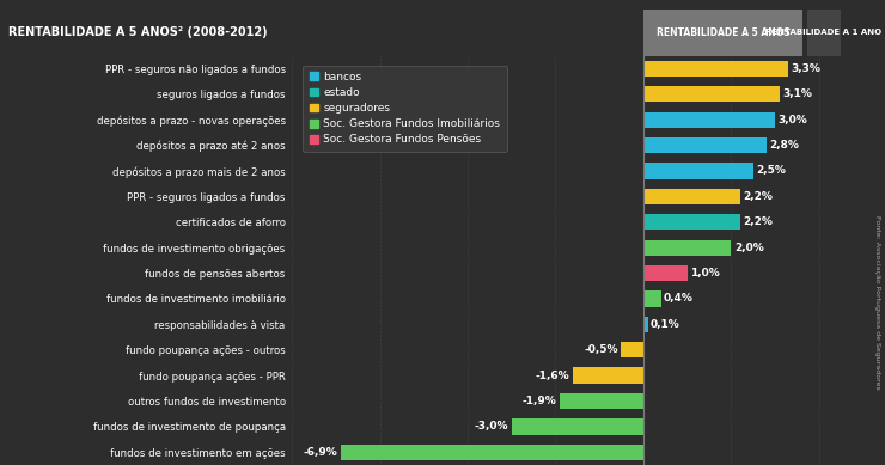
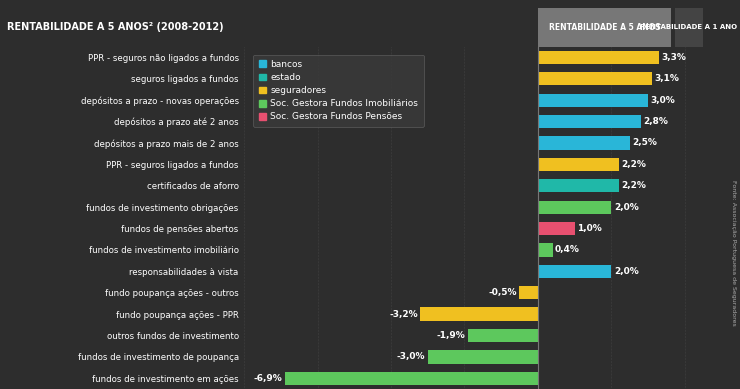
responsabilidades à vista: 0,1% -> 2,0%
fundo poupança ações - PPR: -1,6% -> -3,2%
